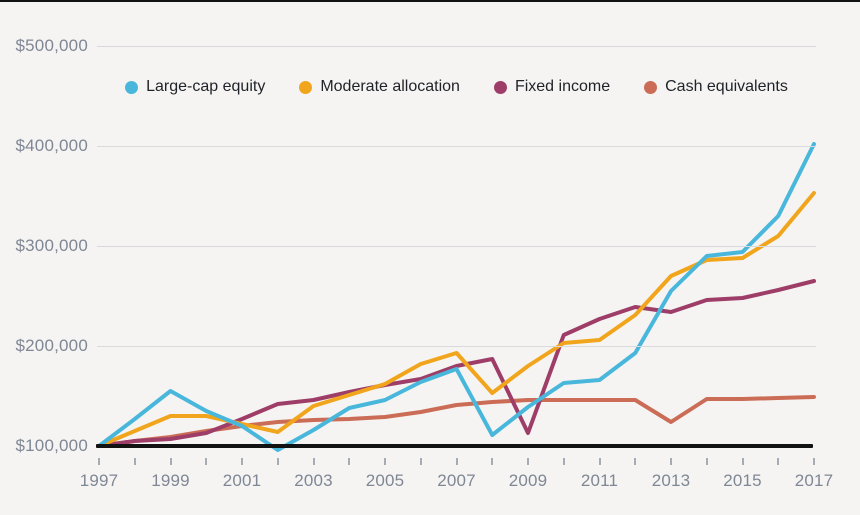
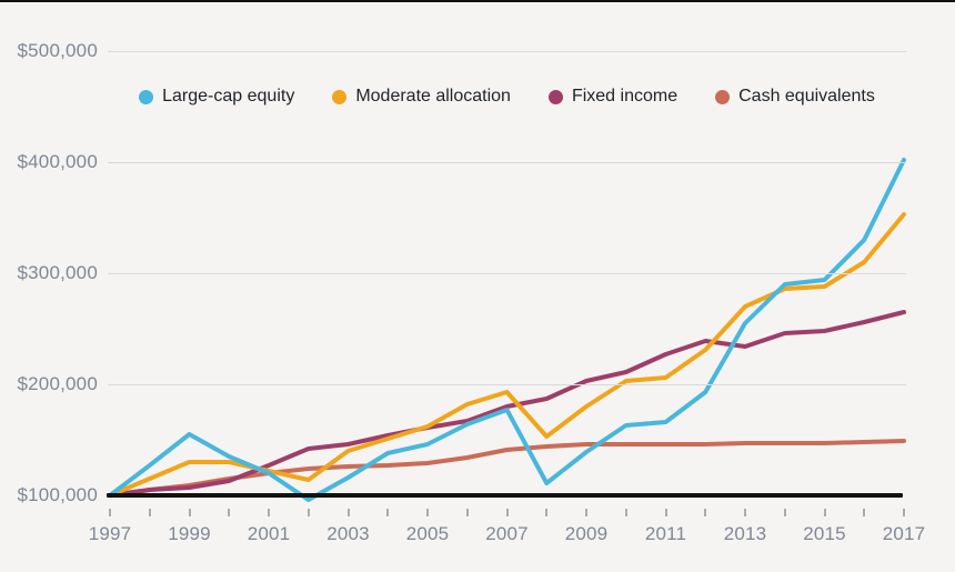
Fixed income/2009: $113000 -> $203000
Cash equivalents/2013: $124000 -> $147000
